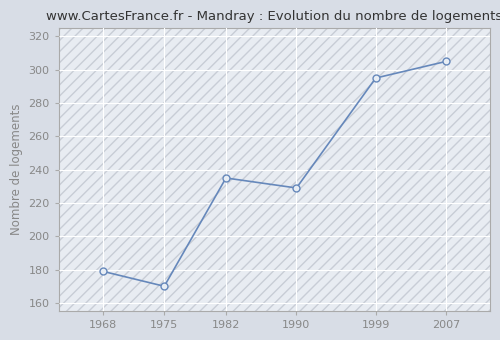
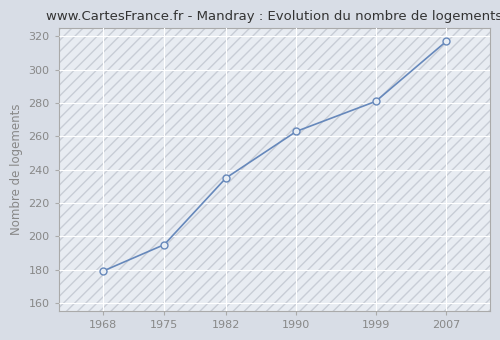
1975: 170 -> 195
1990: 229 -> 263
1999: 295 -> 281
2007: 305 -> 317
